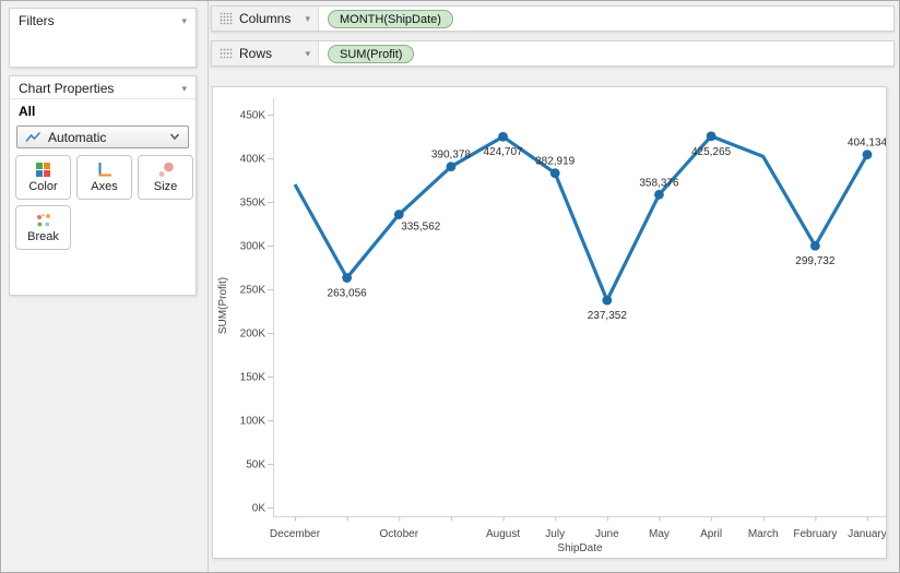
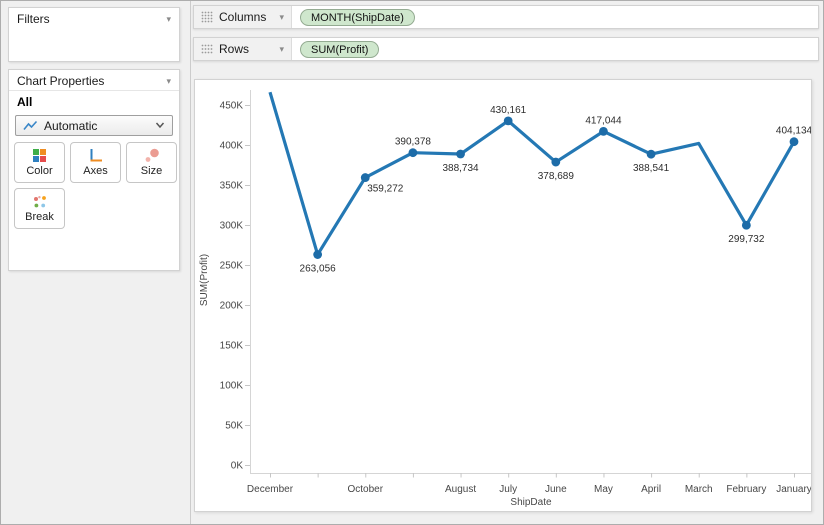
December: 370K -> 470K
October: 335,562 -> 359,272
August: 424,707 -> 388,734
July: 382,919 -> 430,161
June: 237,352 -> 378,689
May: 358,376 -> 417,044
April: 425,265 -> 388,541
